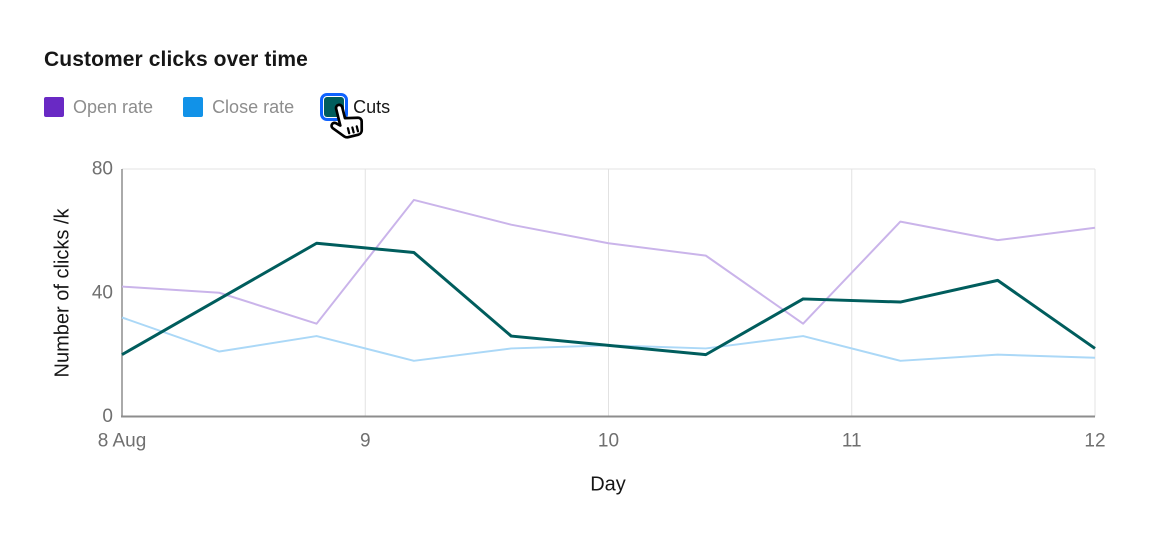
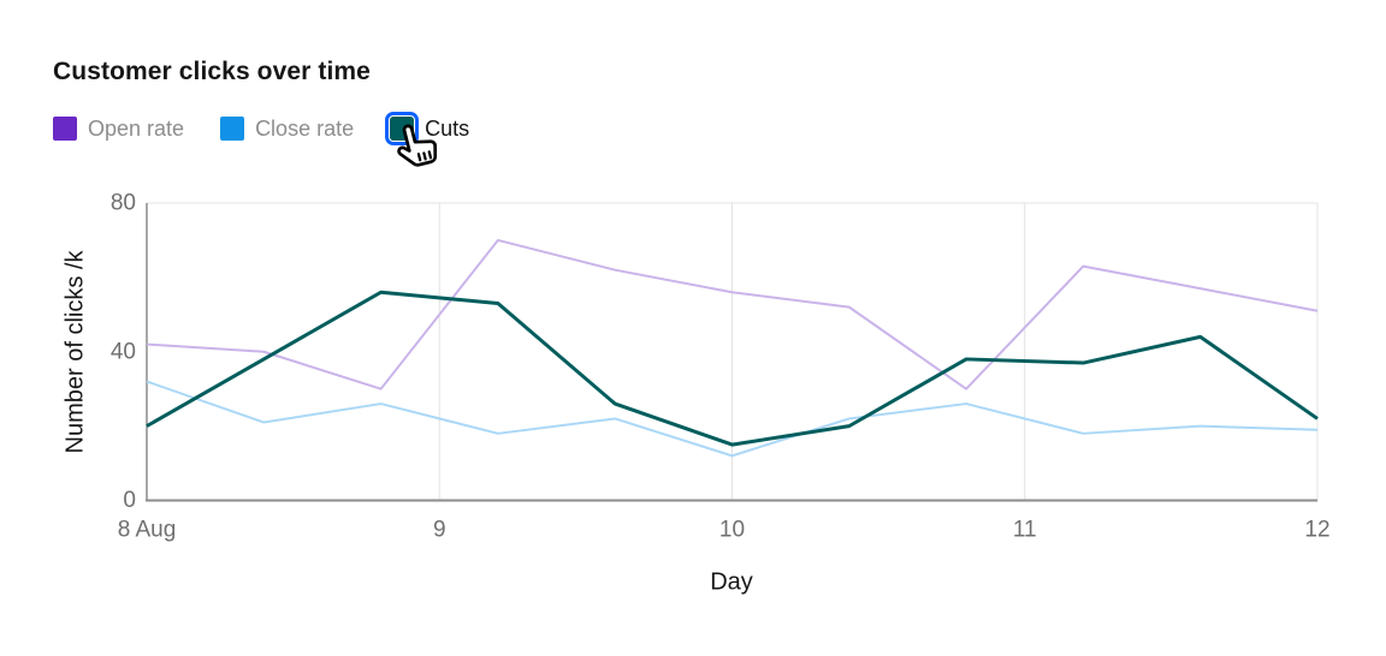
Close rate/10: 23 -> 12
Cuts/10: 23 -> 15
Open rate/12: 61 -> 51
